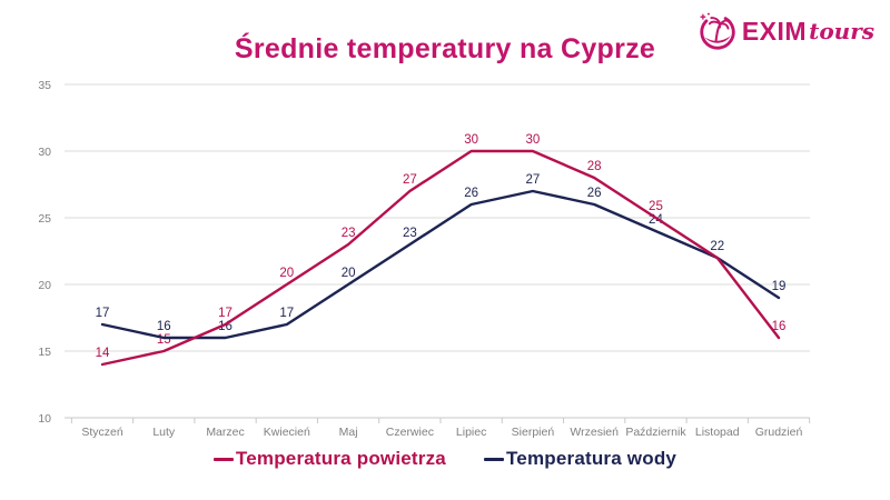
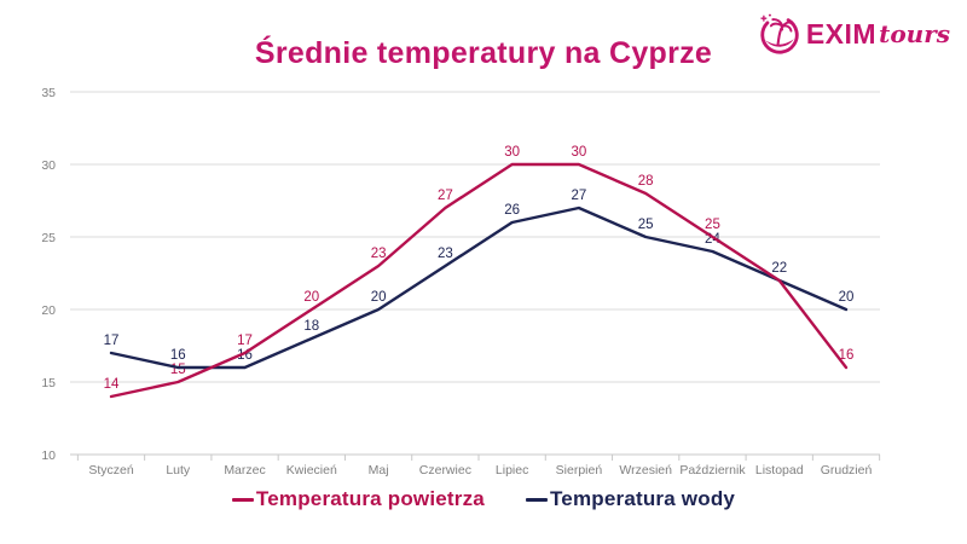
Temperatura wody/Kwiecień: 17 -> 18
Temperatura wody/Wrzesień: 26 -> 25
Temperatura wody/Grudzień: 19 -> 20
